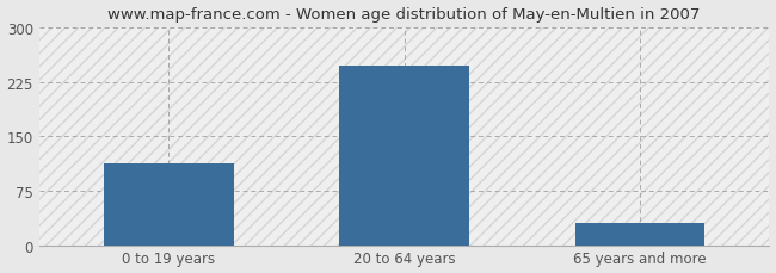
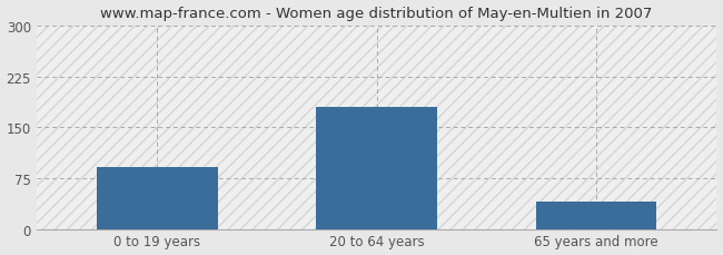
0 to 19 years: 113 -> 92
20 to 64 years: 248 -> 180
65 years and more: 30 -> 40
